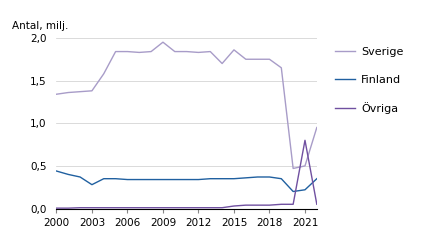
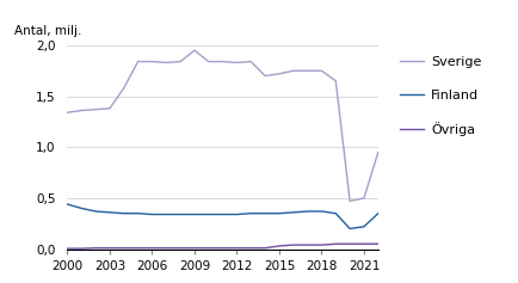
Finland/2003: 0,28 -> 0,36
Sverige/2015: 1,86 -> 1,72
Övriga/2021: 0,80 -> 0,05
